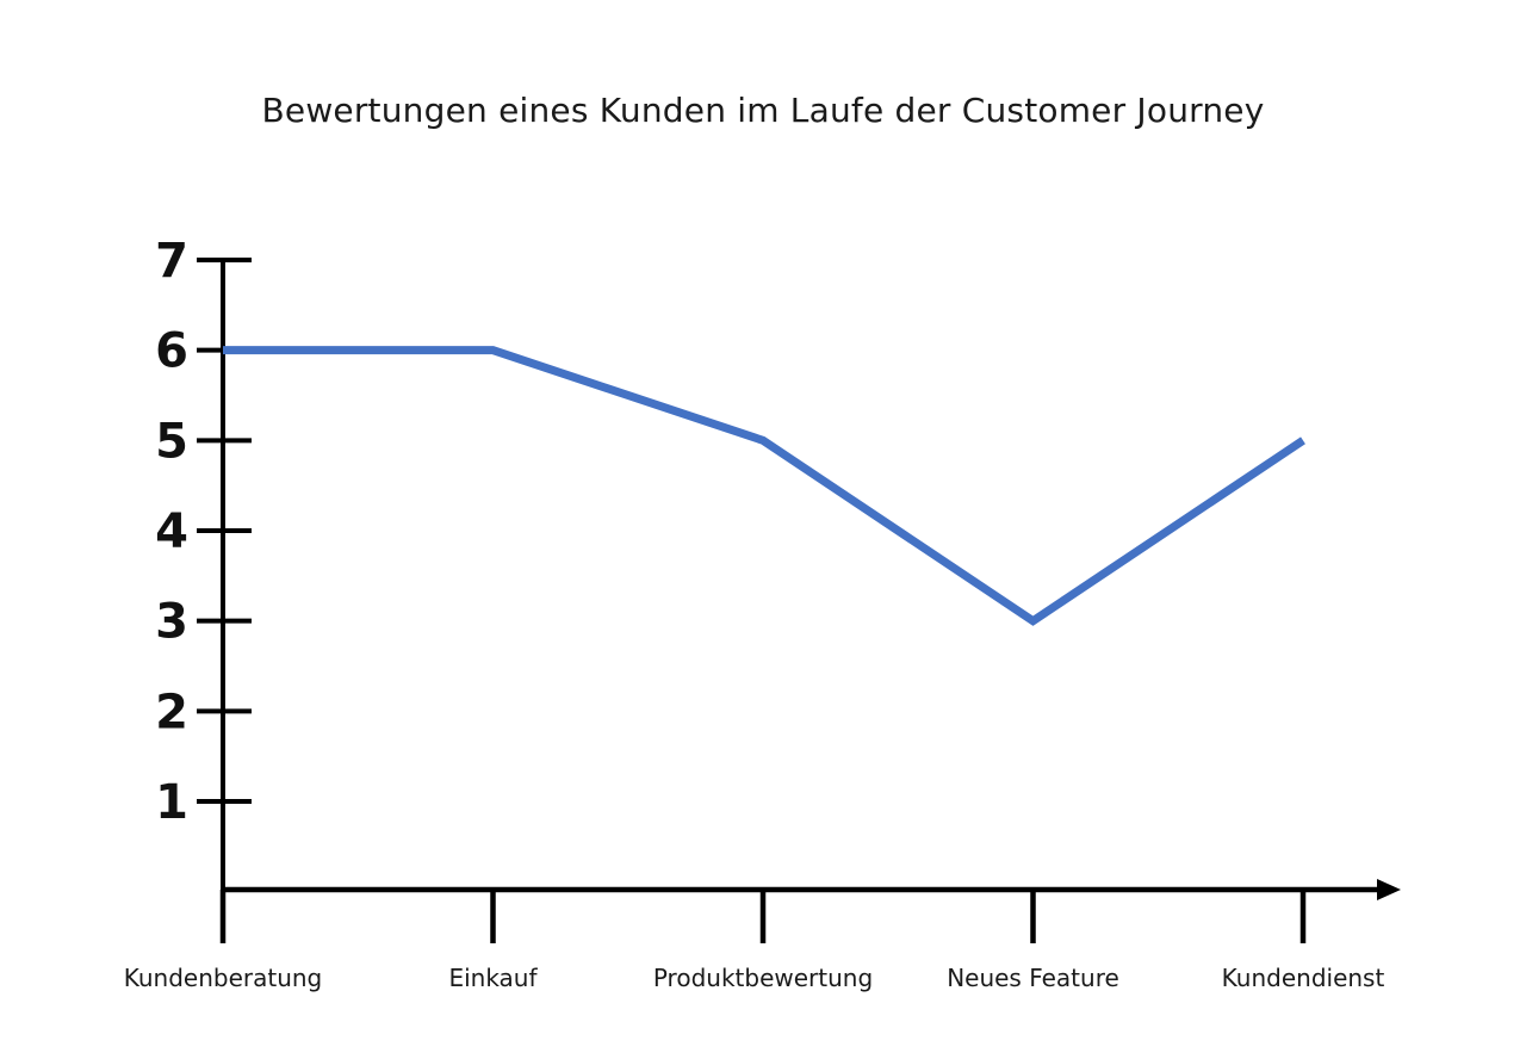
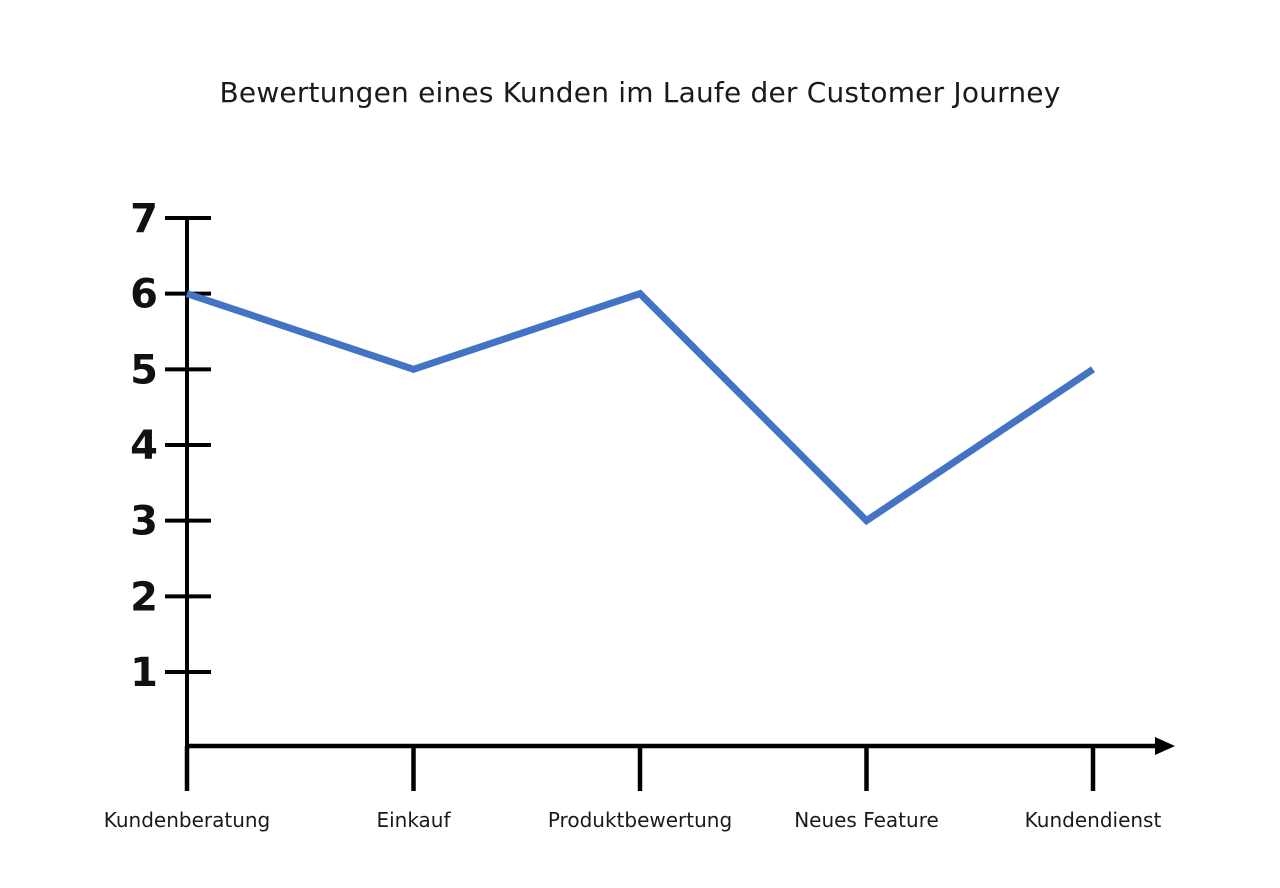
Einkauf: 6 -> 5
Produktbewertung: 5 -> 6
